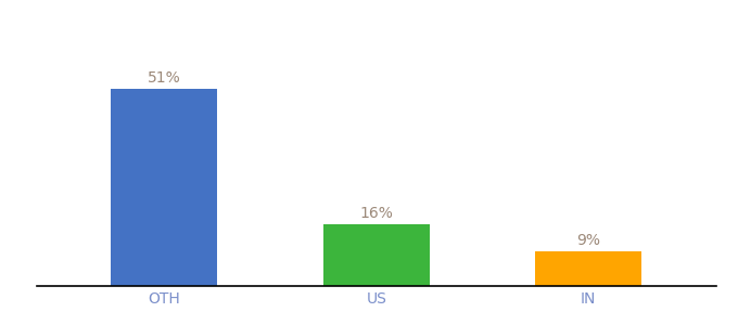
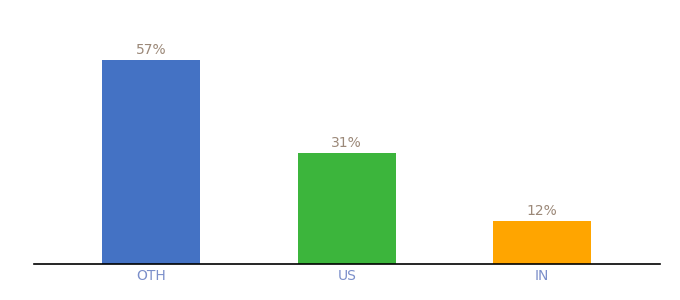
OTH: 51% -> 57%
US: 16% -> 31%
IN: 9% -> 12%
